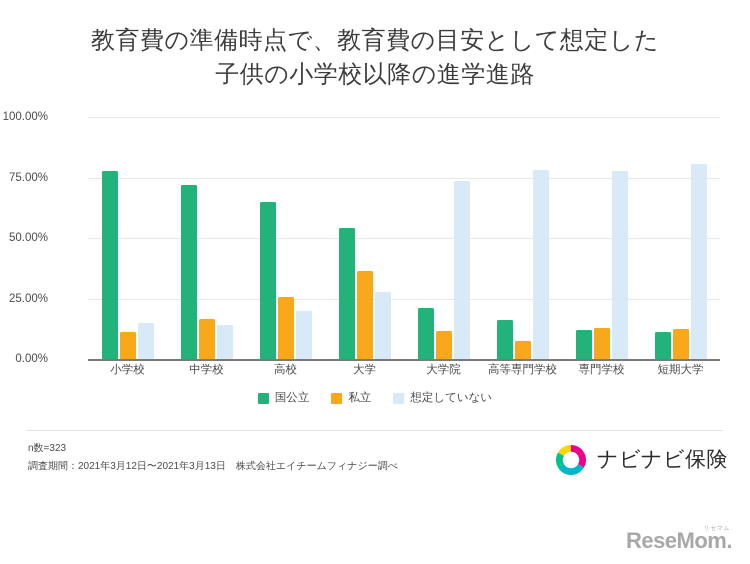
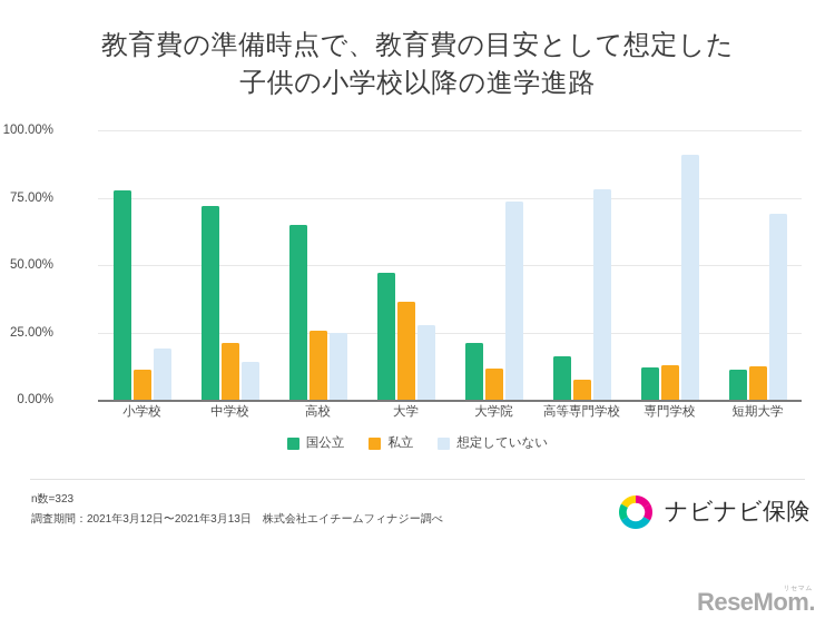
想定していない/小学校: 15% -> 19%
私立/中学校: 17% -> 21%
想定していない/高校: 20% -> 25%
国公立/大学: 54% -> 47%
想定していない/専門学校: 78% -> 91%
想定していない/短期大学: 80% -> 69%
